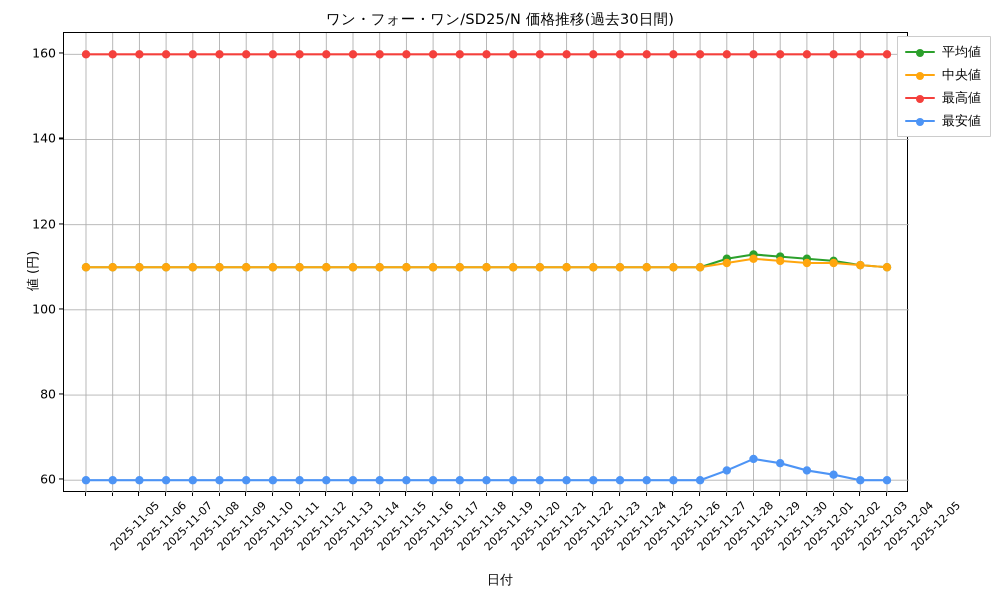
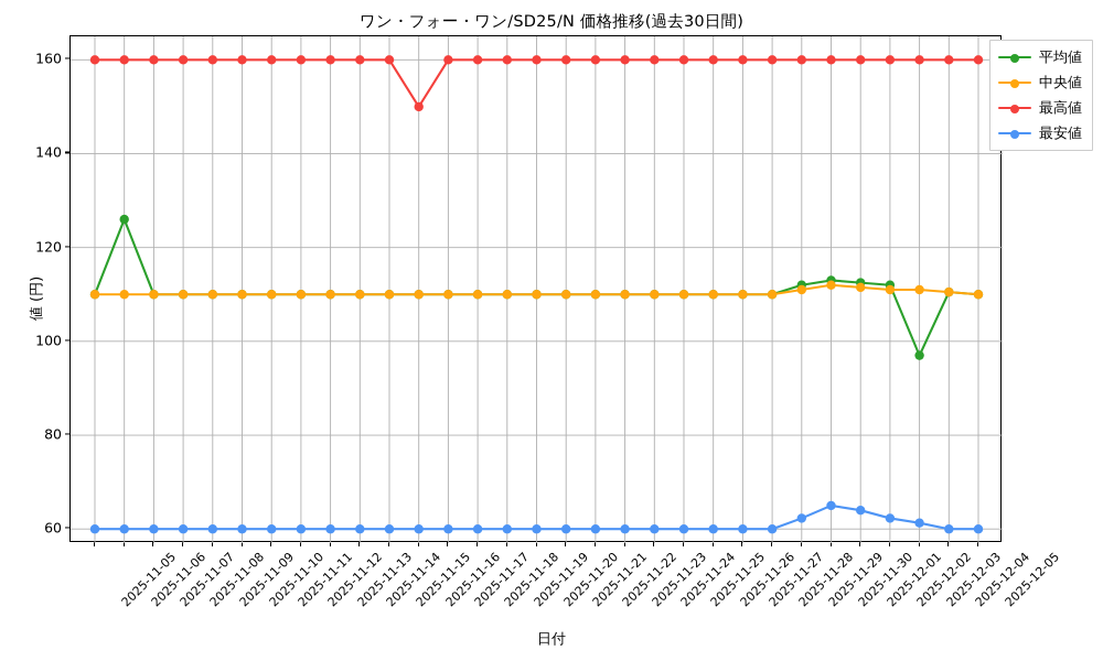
平均値/2025-11-06: 110 -> 126
最高値/2025-11-16: 160 -> 150
平均値/2025-12-03: 112 -> 97
